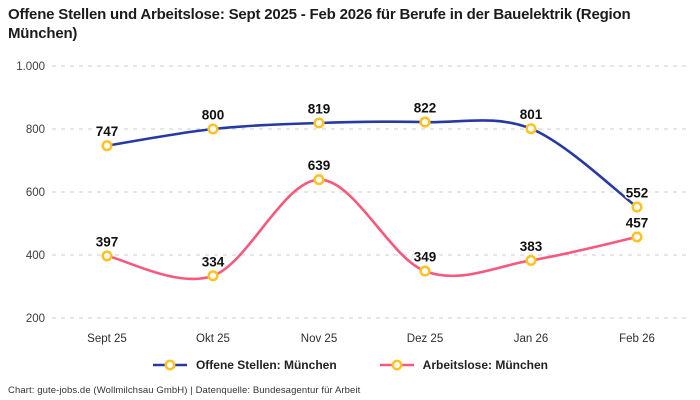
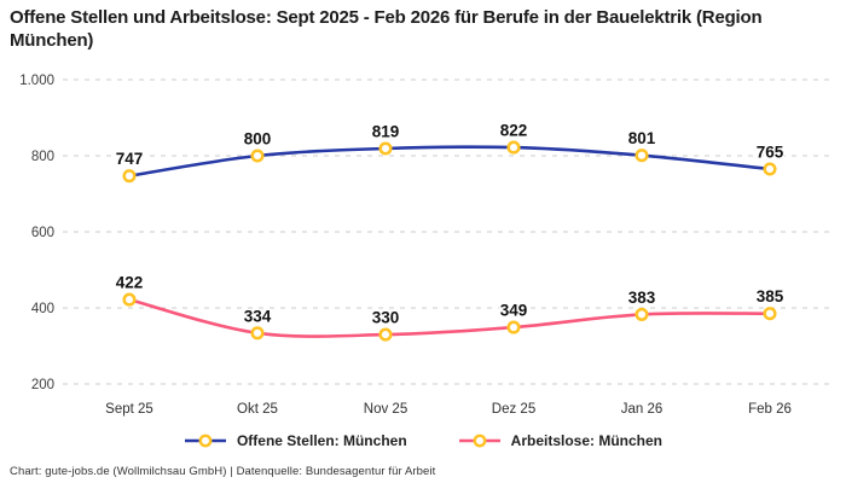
Arbeitslose: München/Sept 25: 397 -> 422
Arbeitslose: München/Nov 25: 639 -> 330
Offene Stellen: München/Feb 26: 552 -> 765
Arbeitslose: München/Feb 26: 457 -> 385
